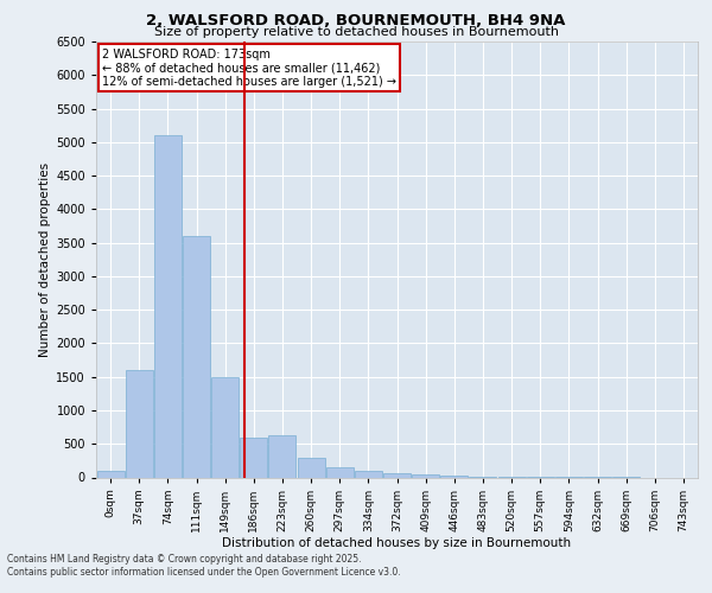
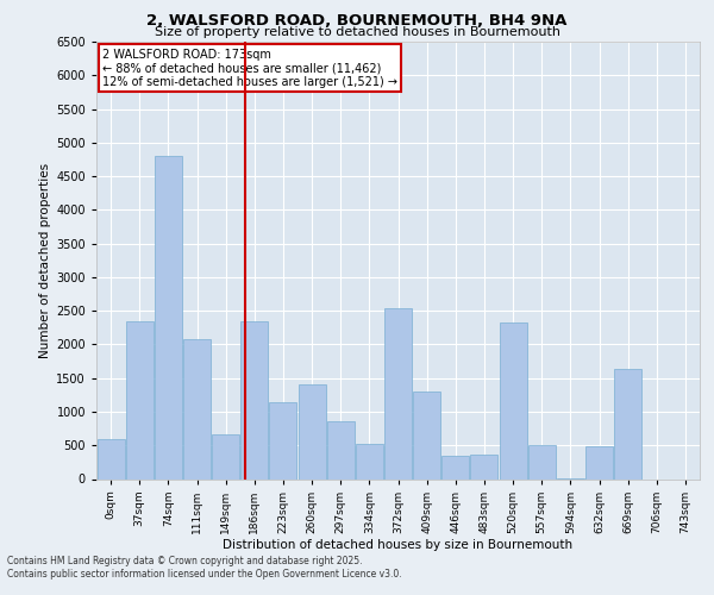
0sqm: 100 -> 600
37sqm: 1600 -> 2340
74sqm: 5100 -> 4800
111sqm: 3600 -> 2080
149sqm: 1500 -> 660
186sqm: 600 -> 2340
223sqm: 620 -> 1140
260sqm: 300 -> 1400
297sqm: 150 -> 860
334sqm: 100 -> 520
372sqm: 60 -> 2540
409sqm: 40 -> 1300
446sqm: 20 -> 340
483sqm: 10 -> 360
520sqm: 0 -> 2320
557sqm: 0 -> 500
632sqm: 0 -> 480
669sqm: 0 -> 1640
